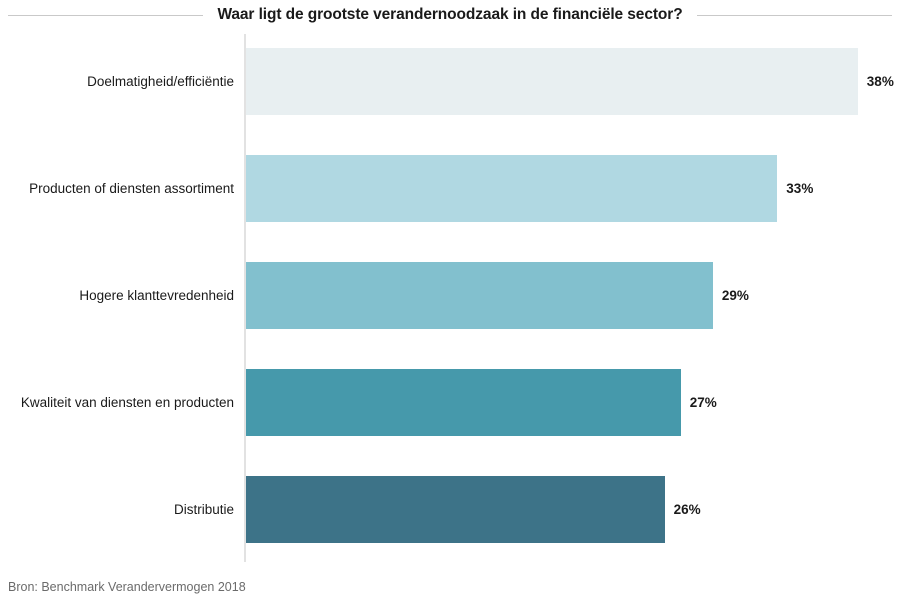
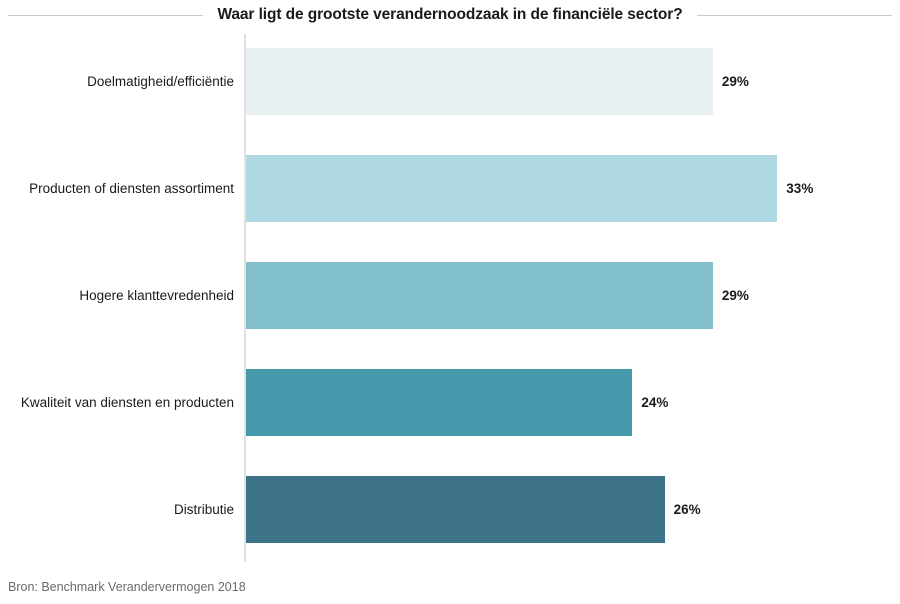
Doelmatigheid/efficiëntie: 38% -> 29%
Kwaliteit van diensten en producten: 27% -> 24%
